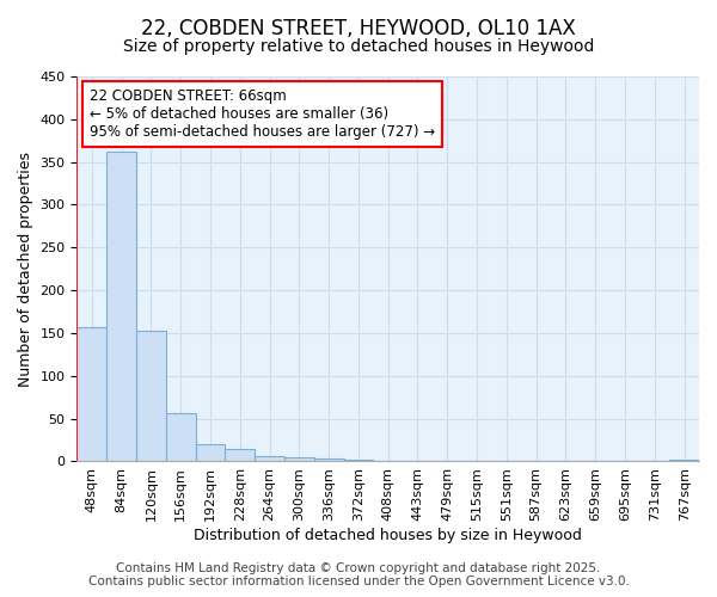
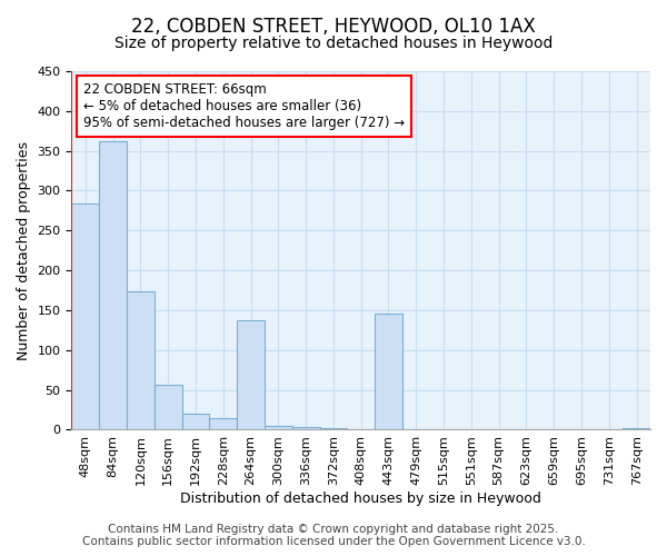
48sqm: 157 -> 284
120sqm: 153 -> 174
264sqm: 6 -> 138
443sqm: 1 -> 146
